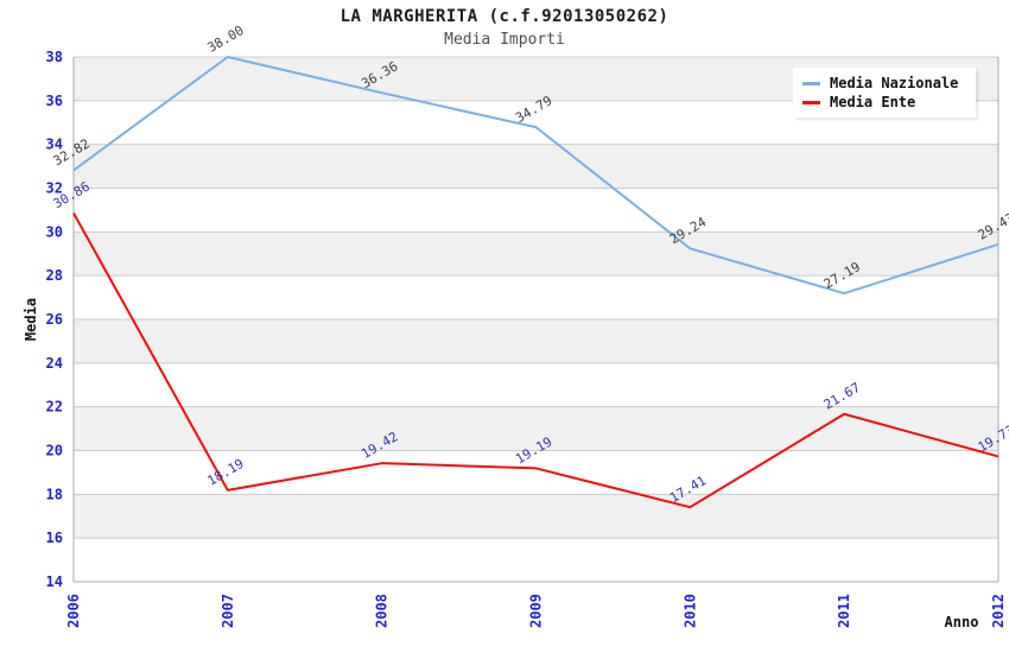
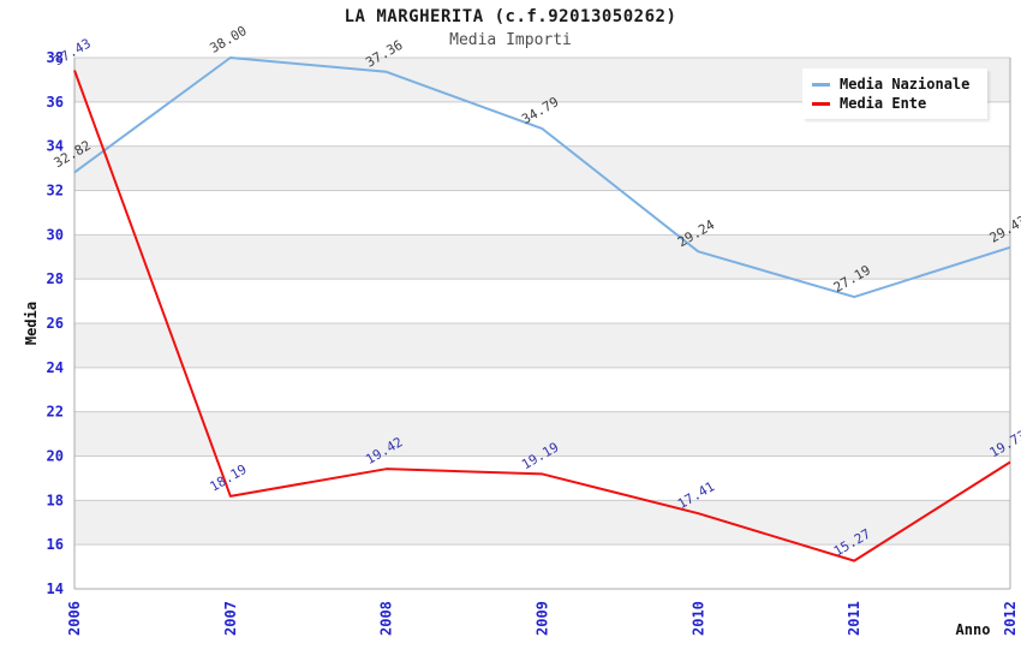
Media Ente/2006: 30.86 -> 37.43
Media Nazionale/2008: 36.36 -> 37.36
Media Ente/2011: 21.67 -> 15.27
